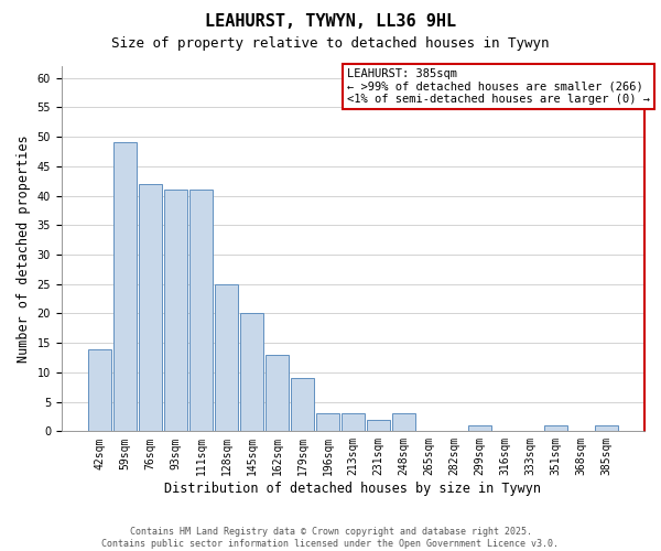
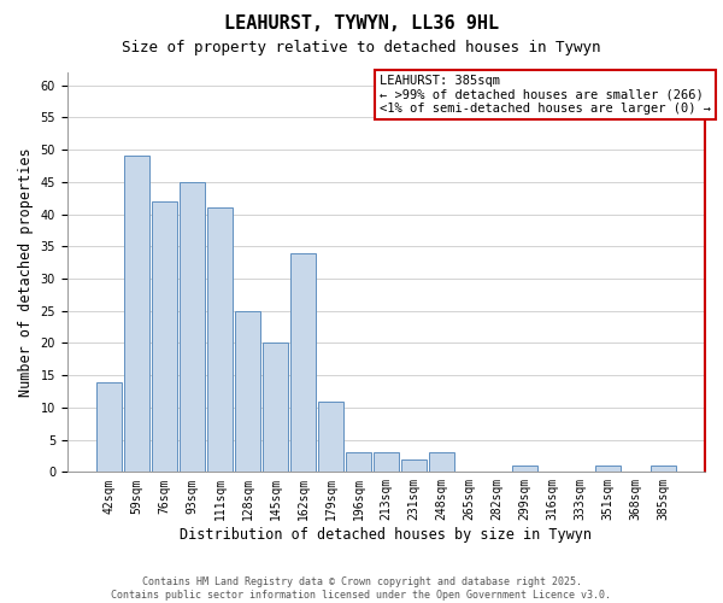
93sqm: 41 -> 45
162sqm: 13 -> 34
179sqm: 9 -> 11
